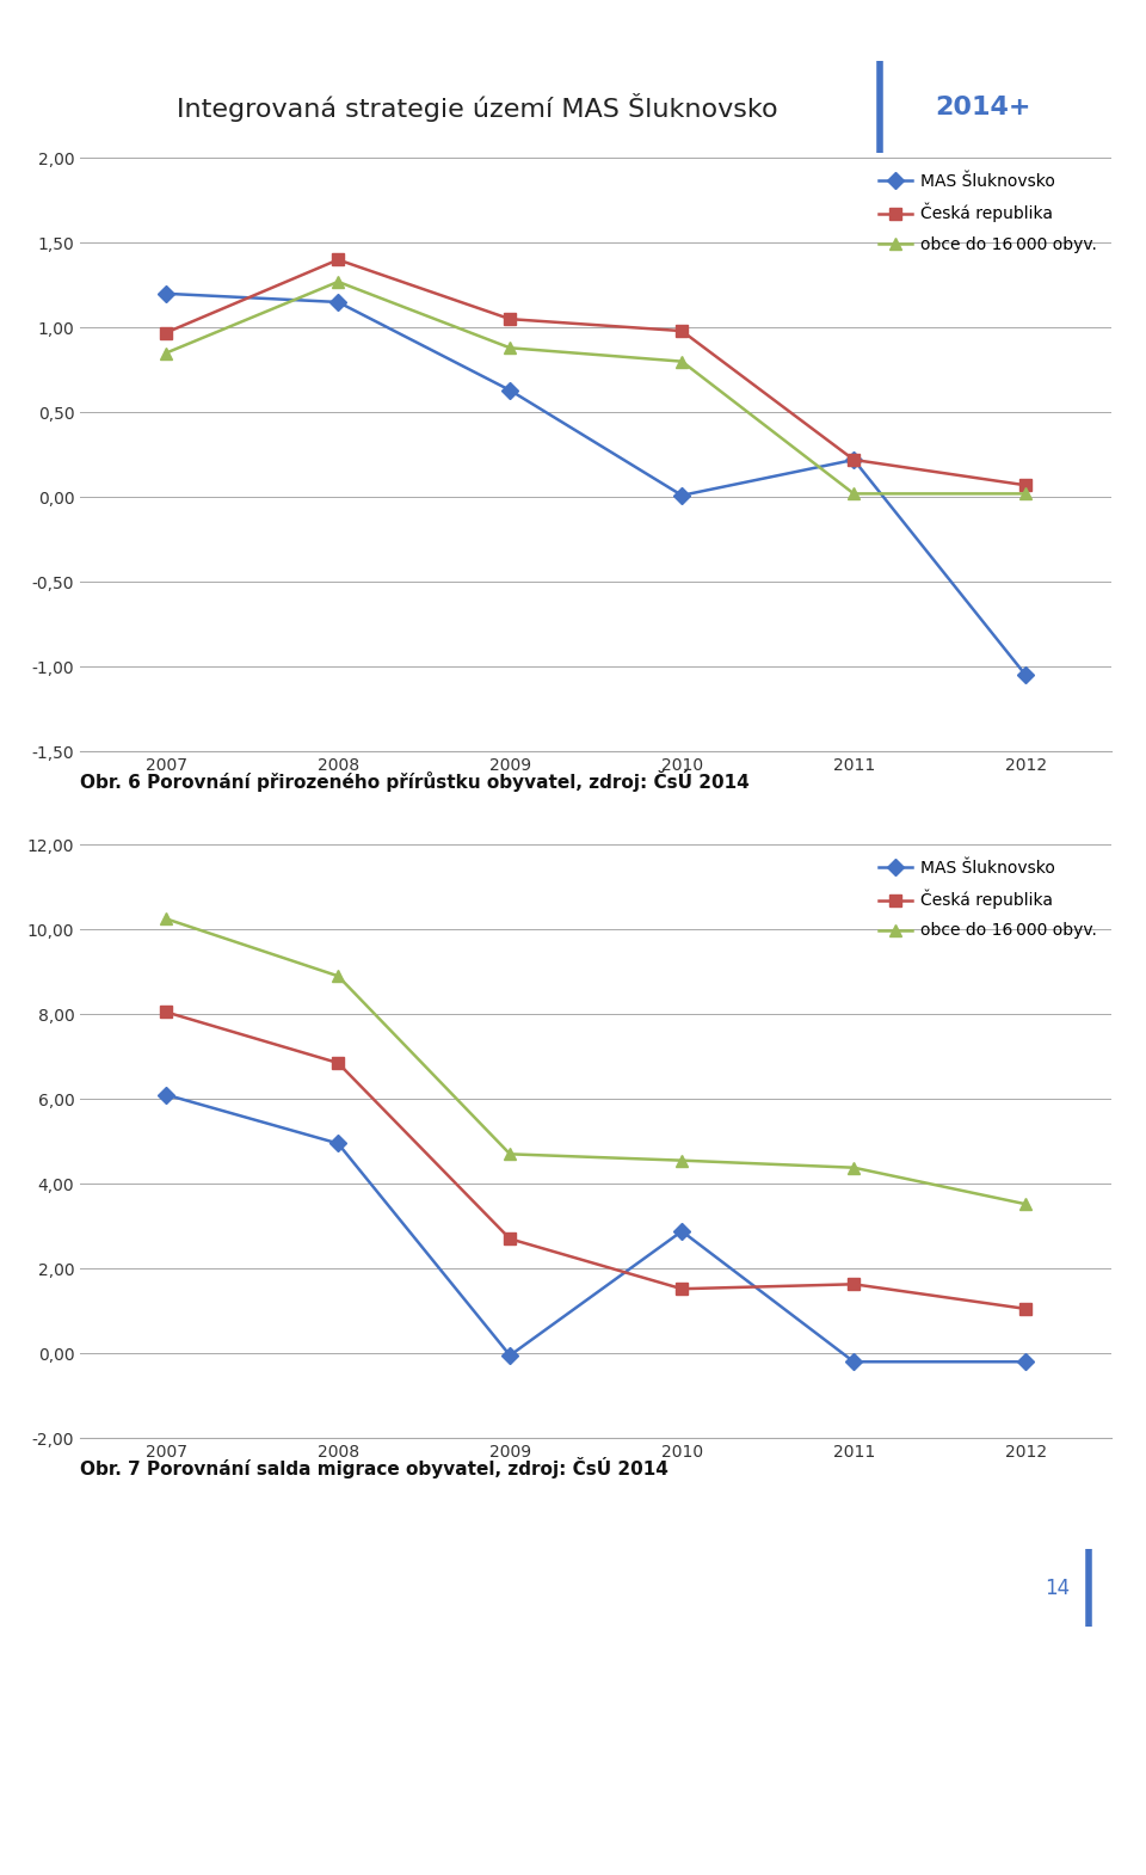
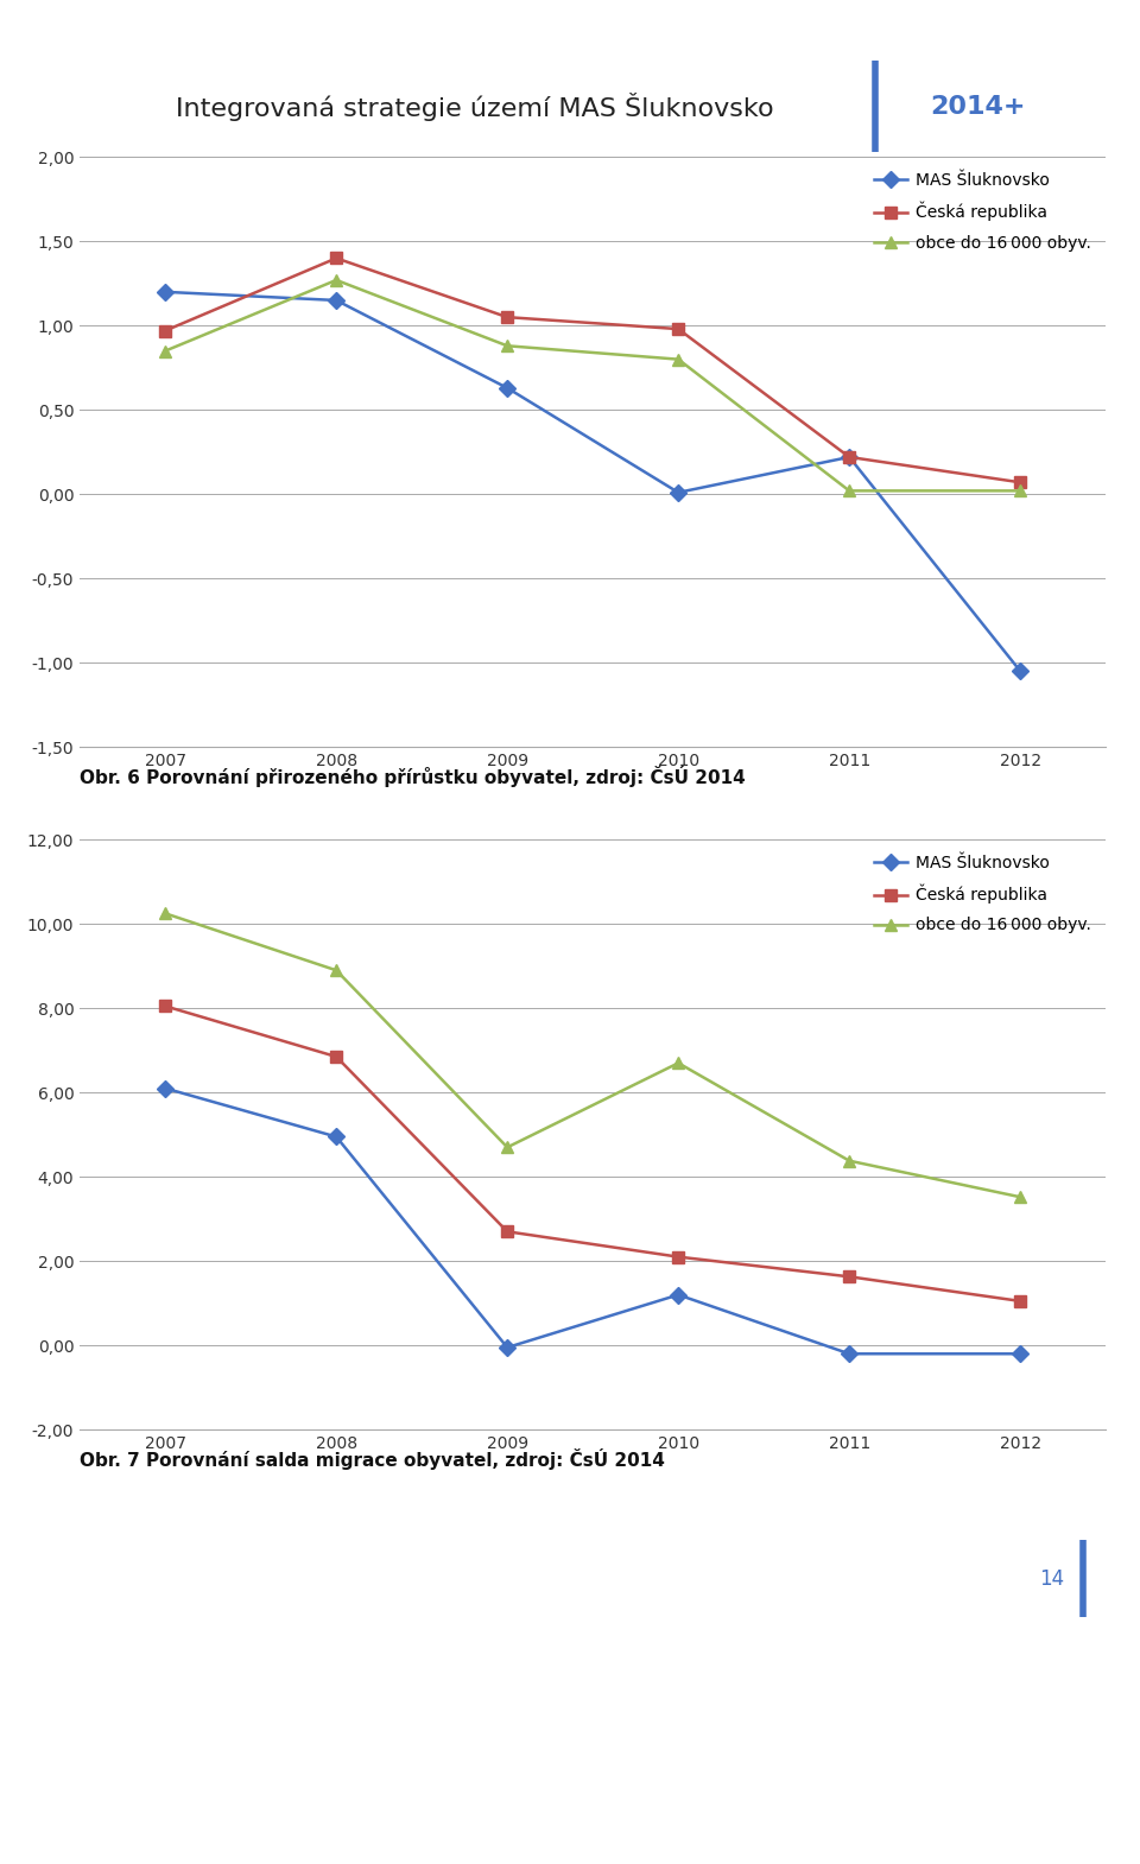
MAS Šluknovsko/2010: 2,88 -> 1,20
Česká republika/2010: 1,52 -> 2,10
obce do 16 000 obyv./2010: 4,55 -> 6,70
